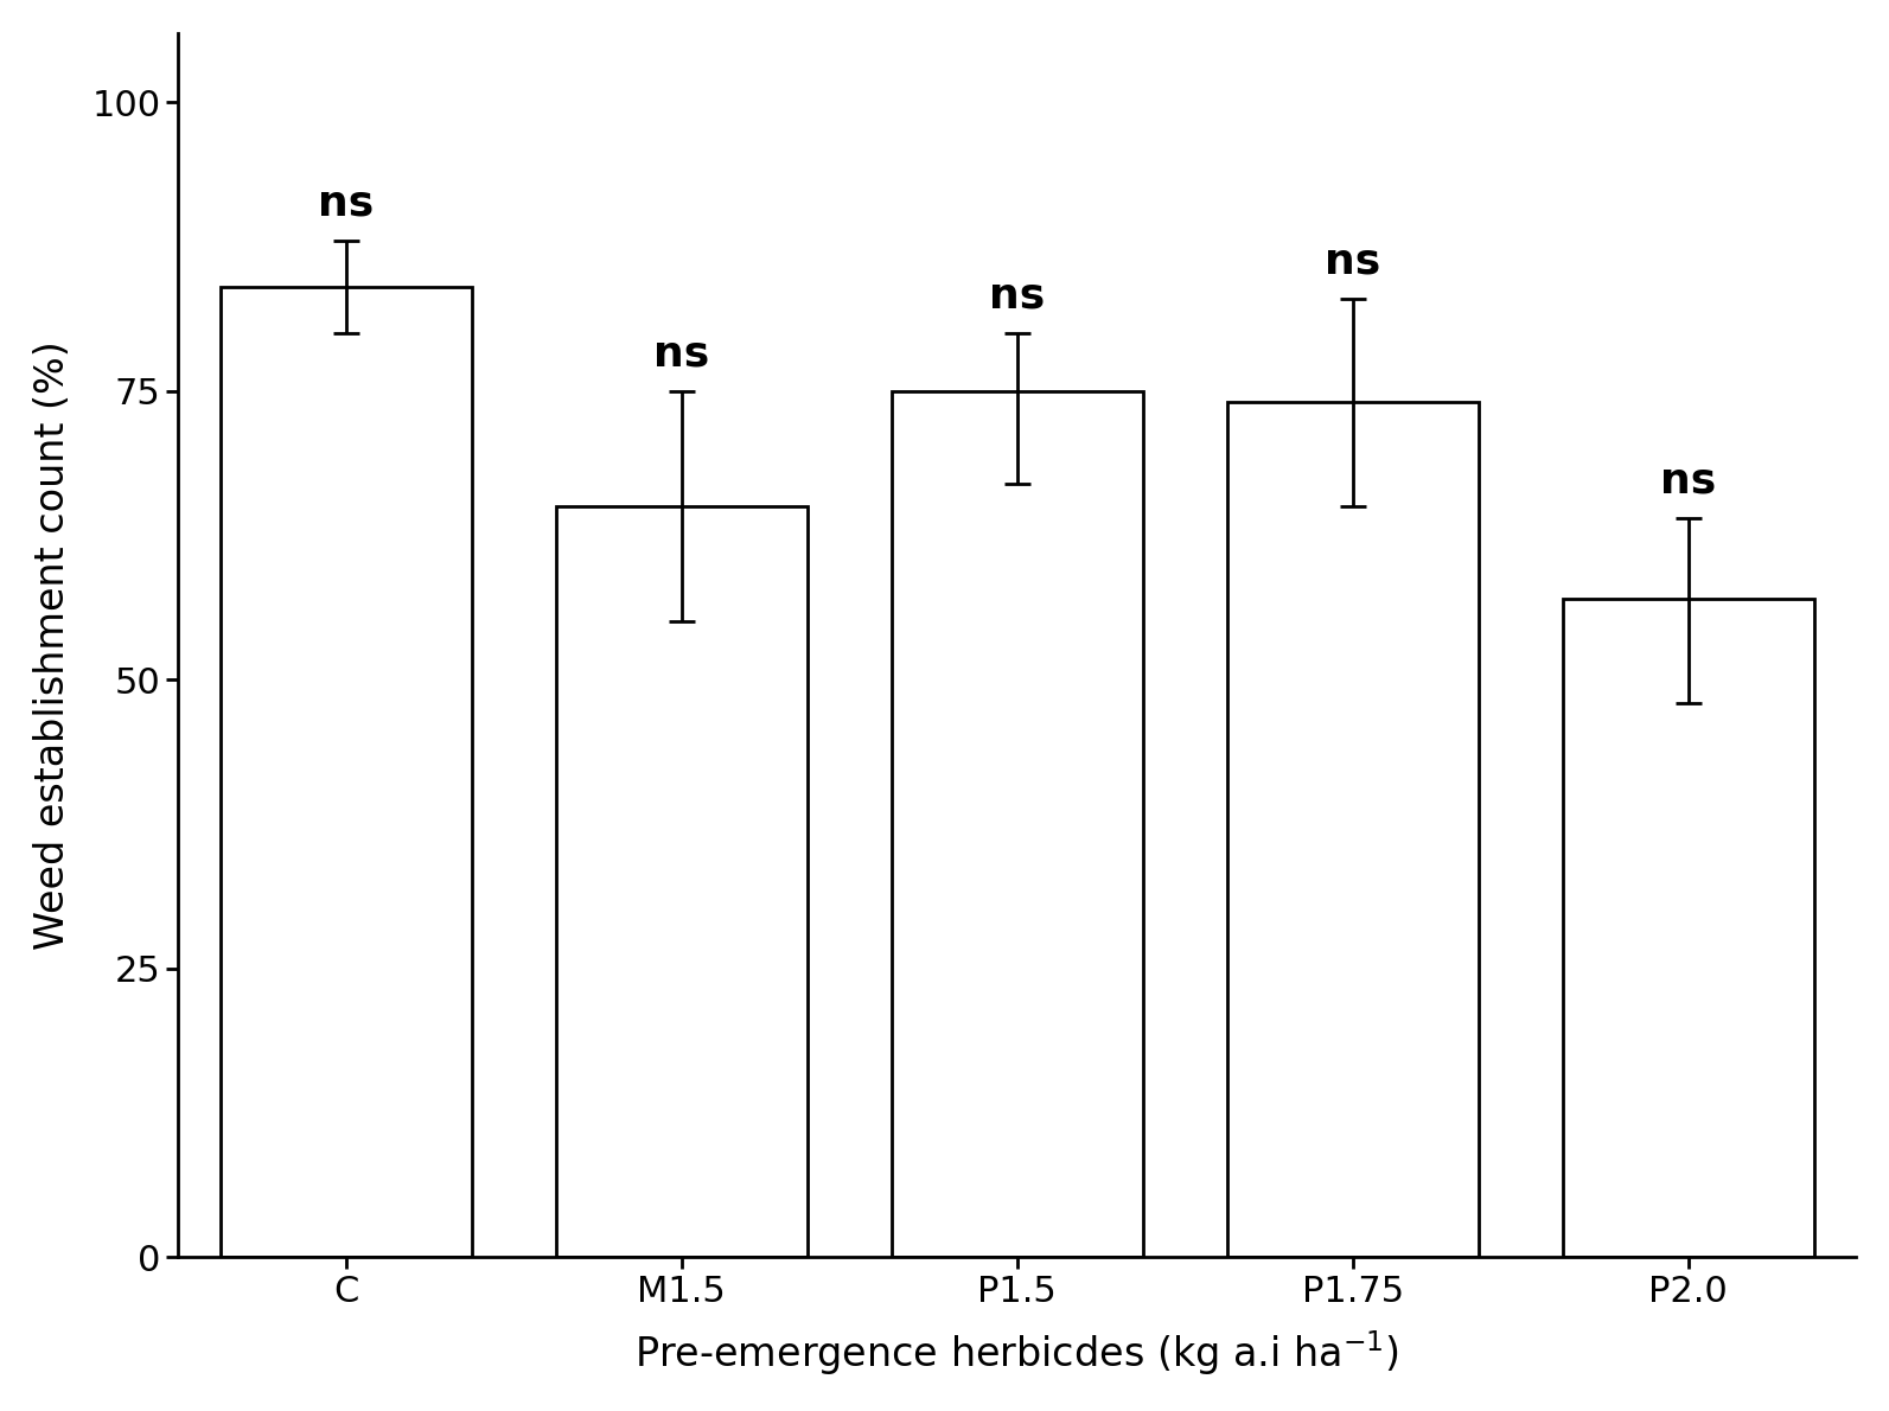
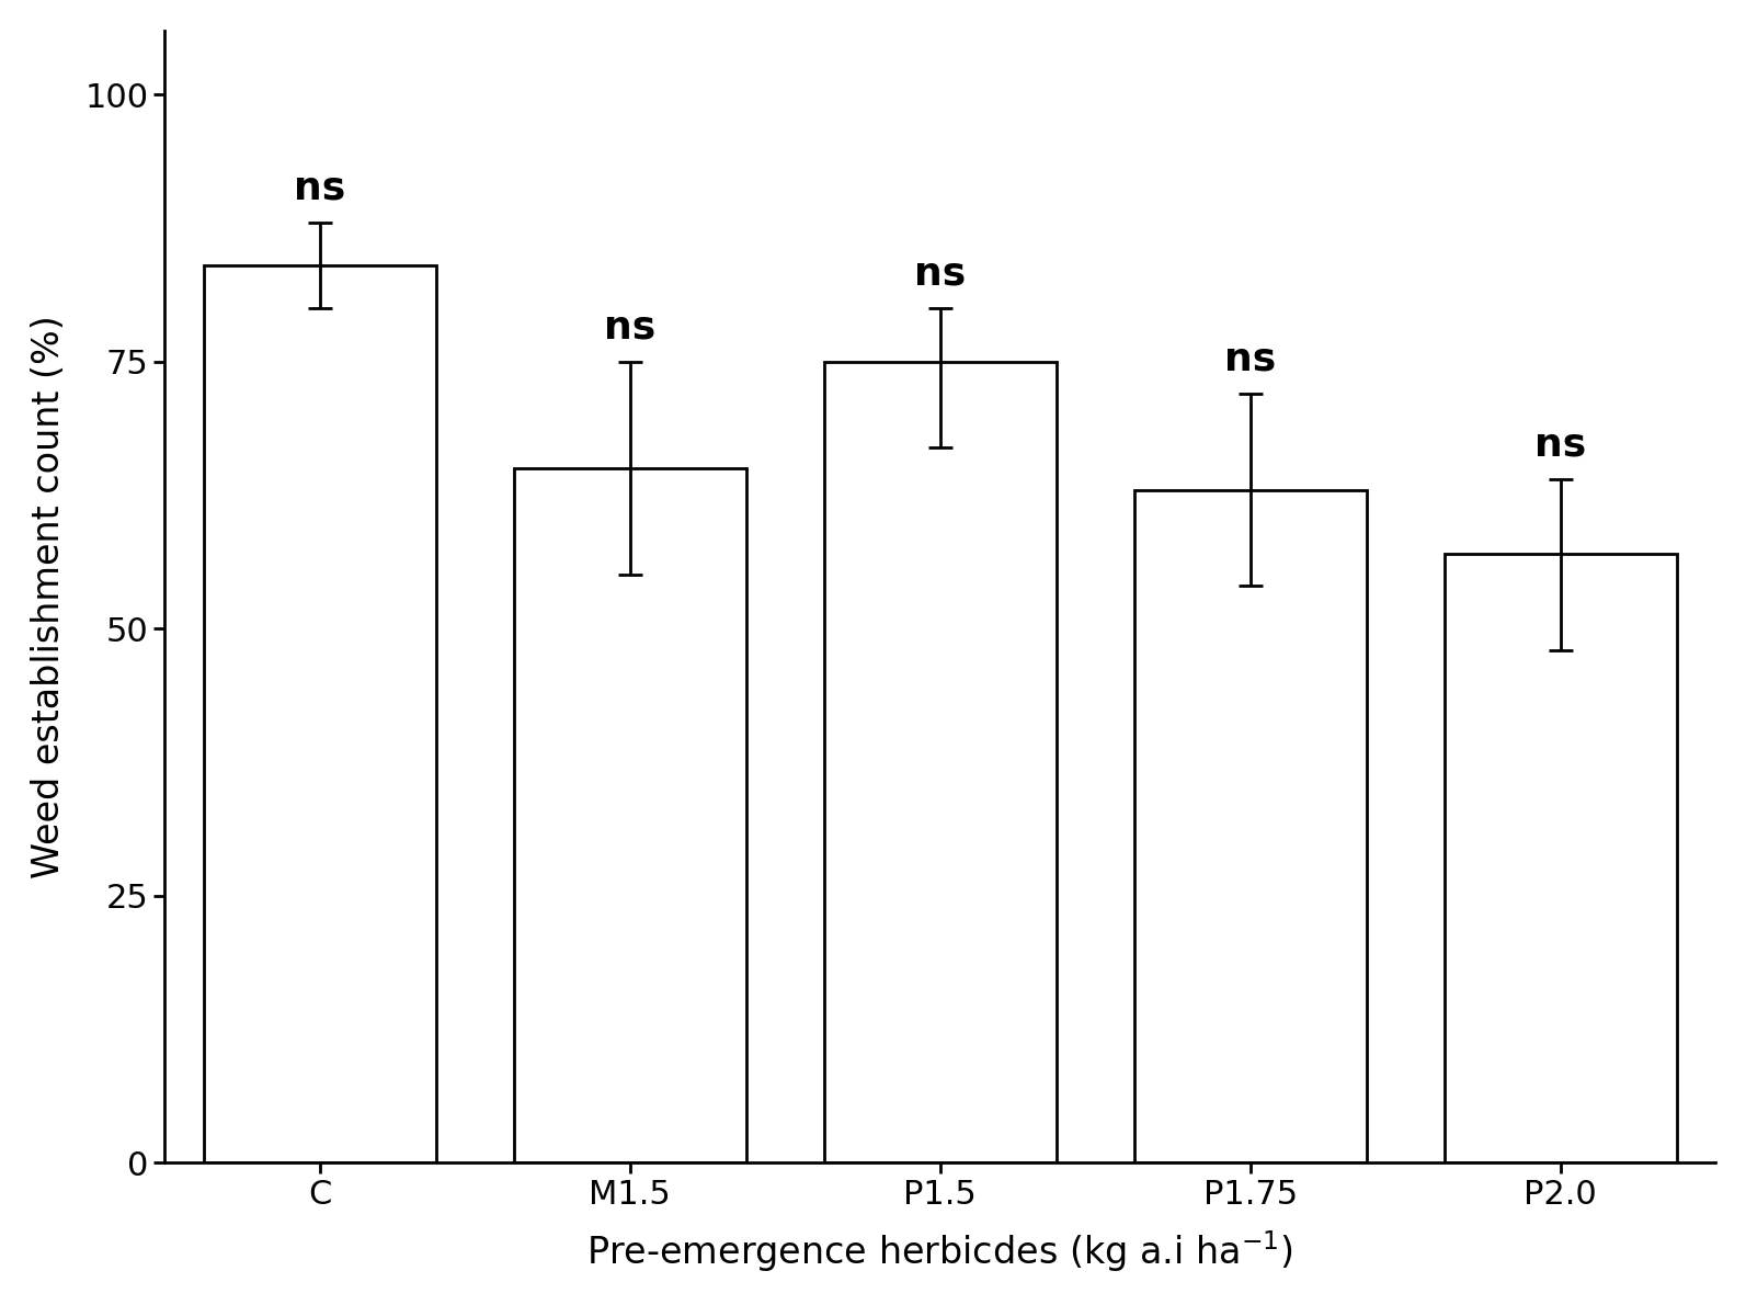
P1.75: 74 -> 63
